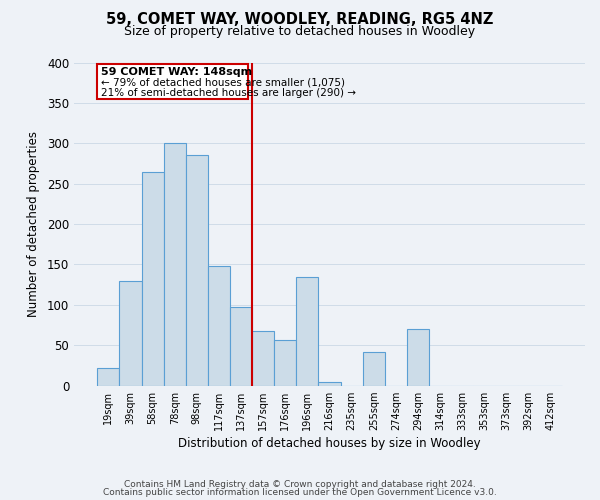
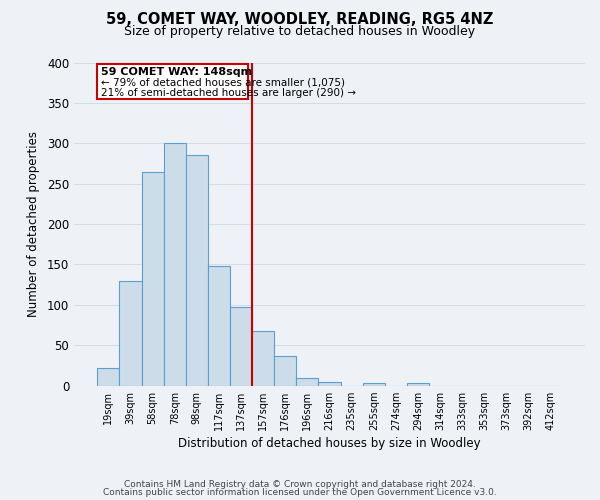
176sqm: 56 -> 37
196sqm: 134 -> 9
255sqm: 42 -> 3
294sqm: 70 -> 3
